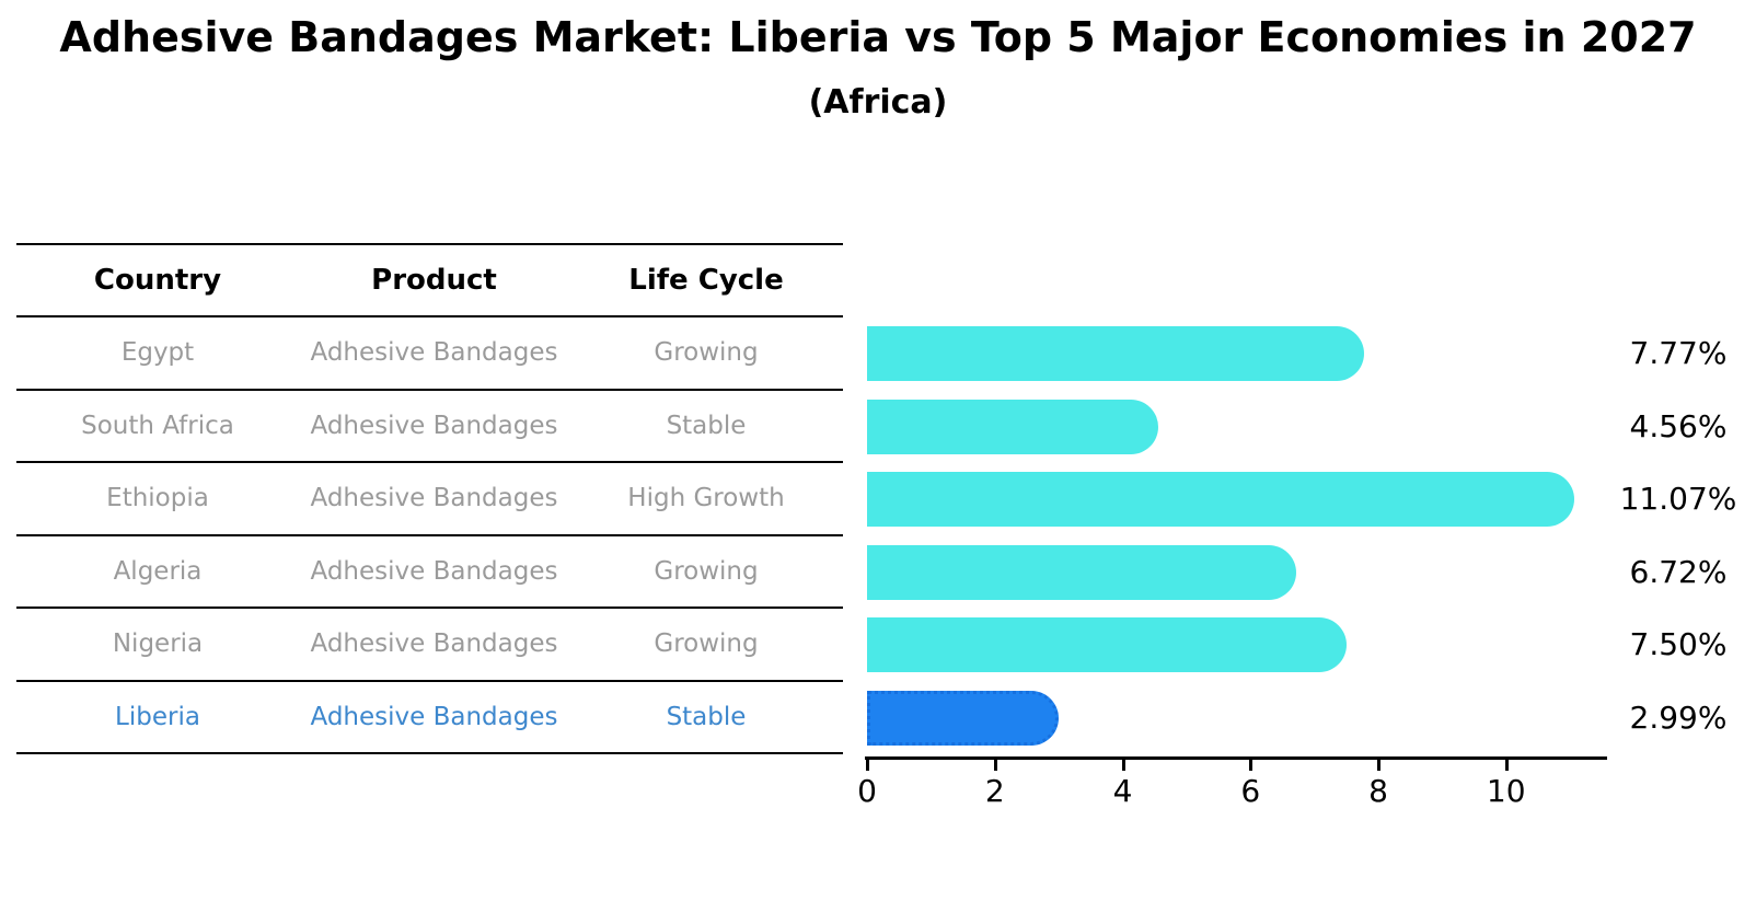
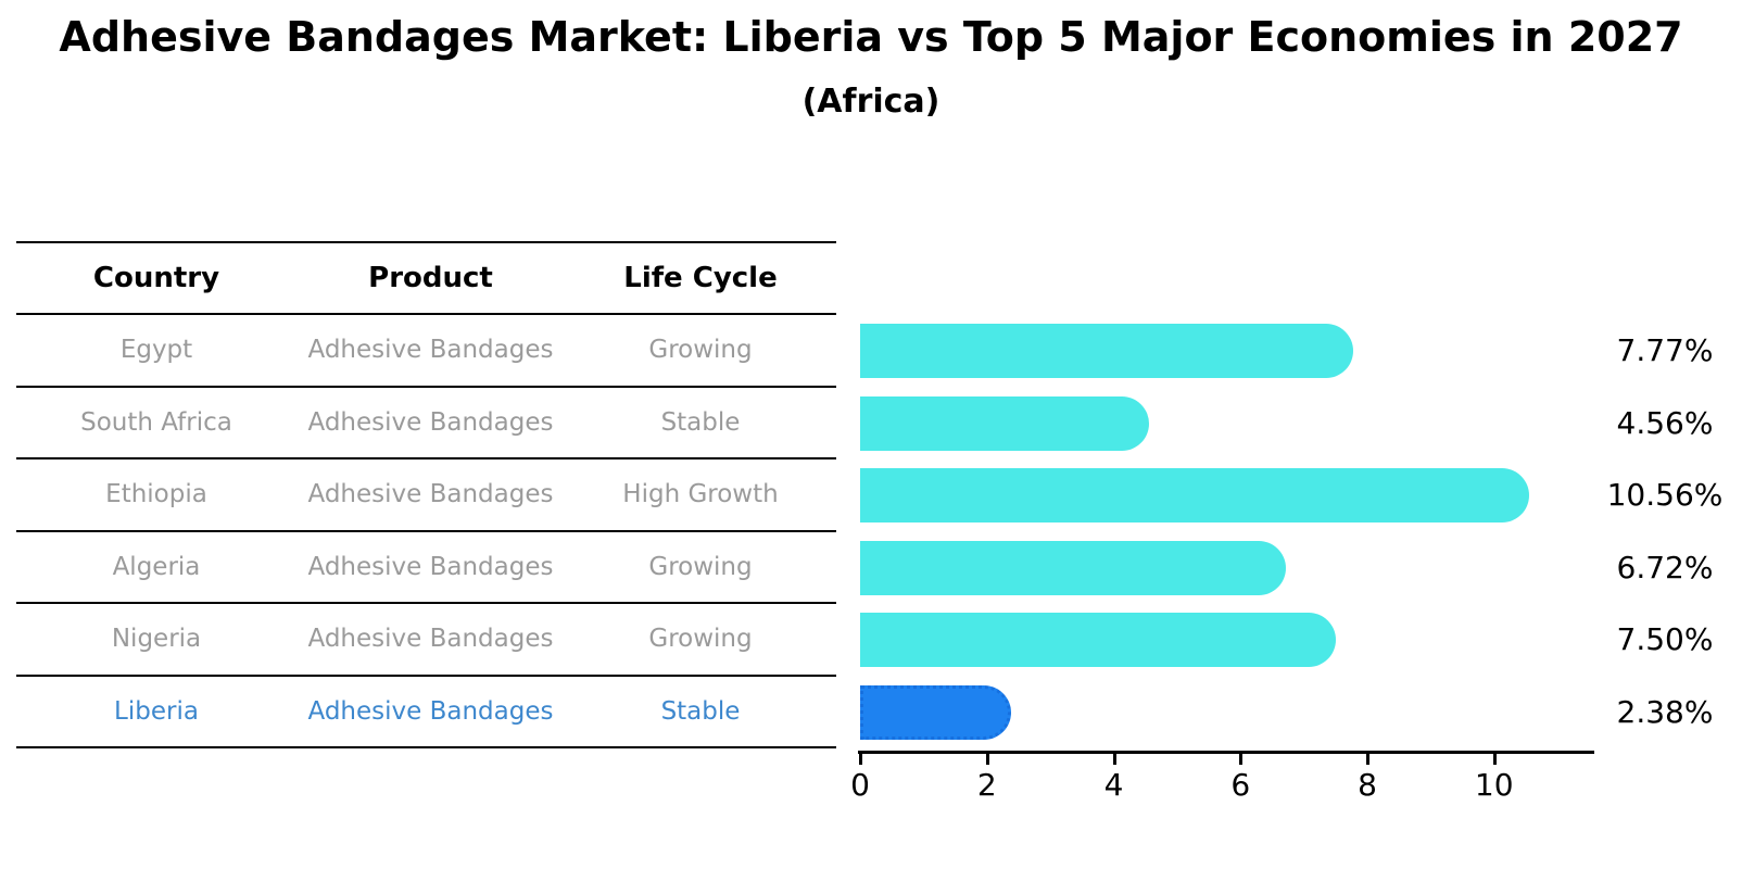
Ethiopia: 11.07% -> 10.56%
Liberia: 2.99% -> 2.38%
